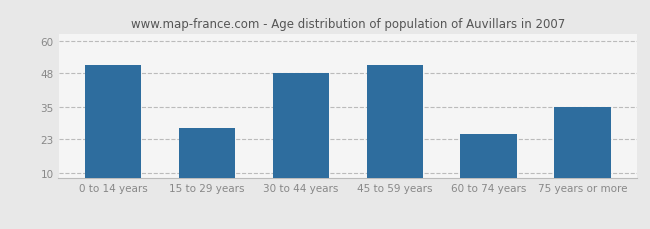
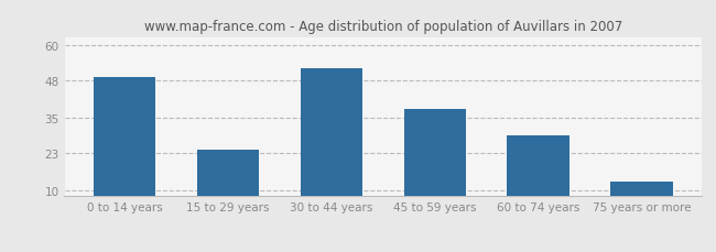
0 to 14 years: 51 -> 49
15 to 29 years: 27 -> 24
30 to 44 years: 48 -> 52
45 to 59 years: 51 -> 38
60 to 74 years: 25 -> 29
75 years or more: 35 -> 13
